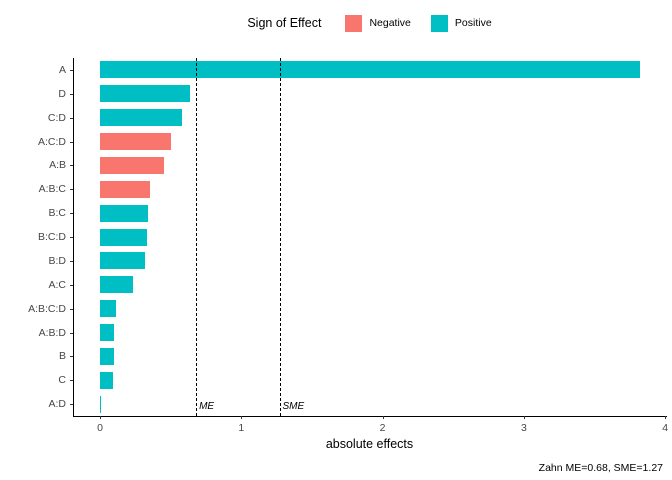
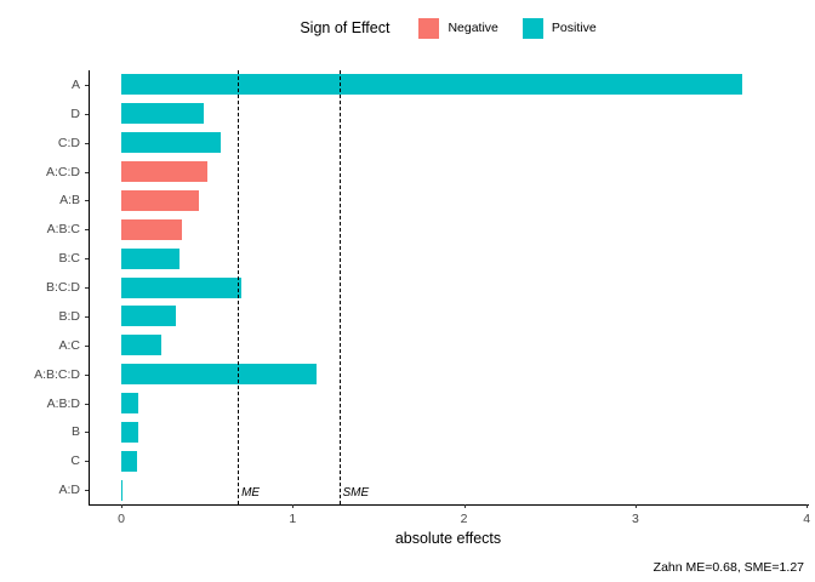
A: 3.82 -> 3.62
D: 0.64 -> 0.48
B:C:D: 0.33 -> 0.70
A:B:C:D: 0.11 -> 1.14
